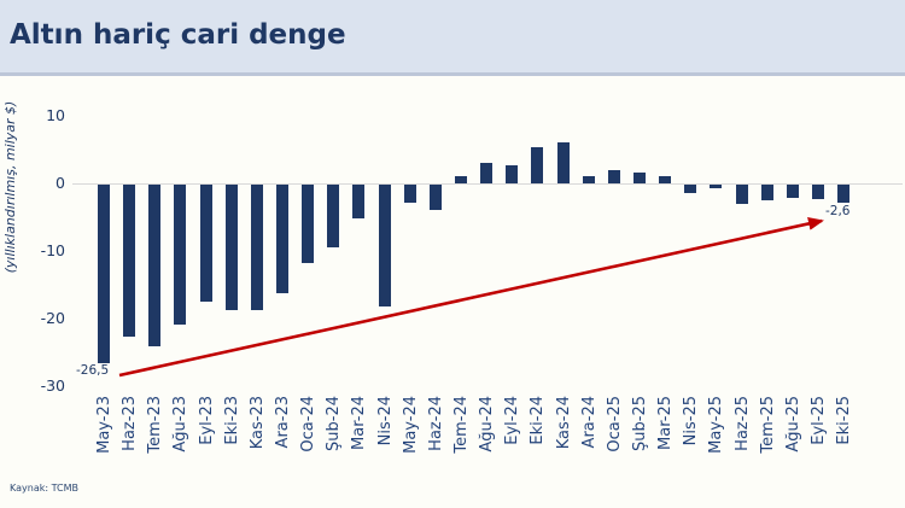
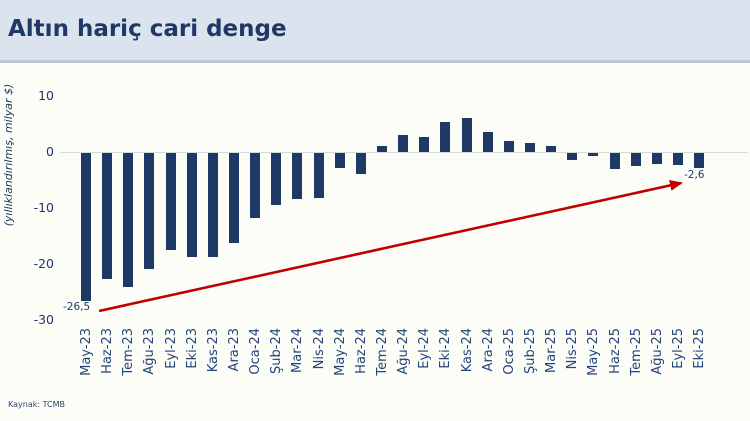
Mar-24: -5 -> -8
Nis-24: -18 -> -8
Ara-24: 1 -> 4
